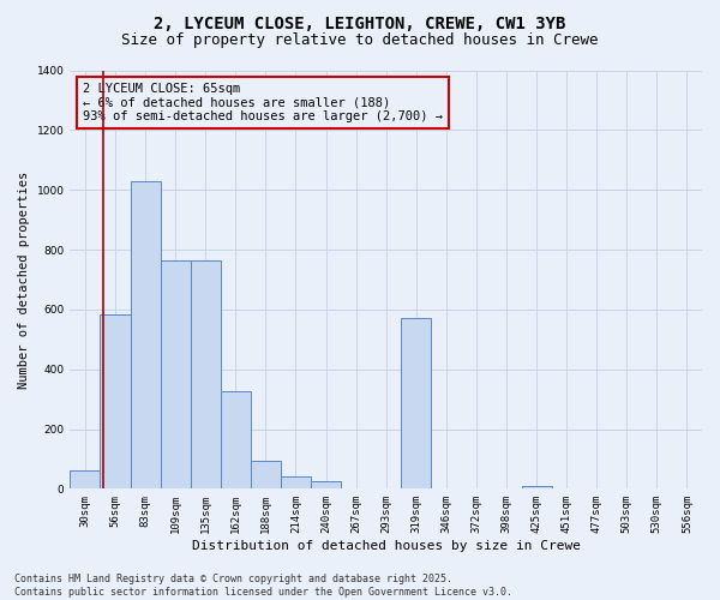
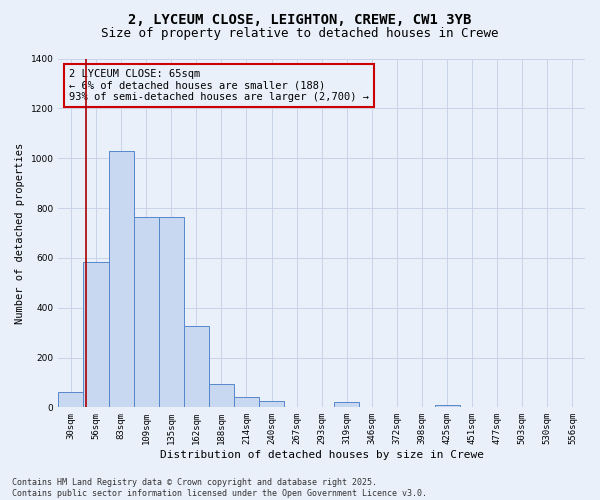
319sqm: 570 -> 20
